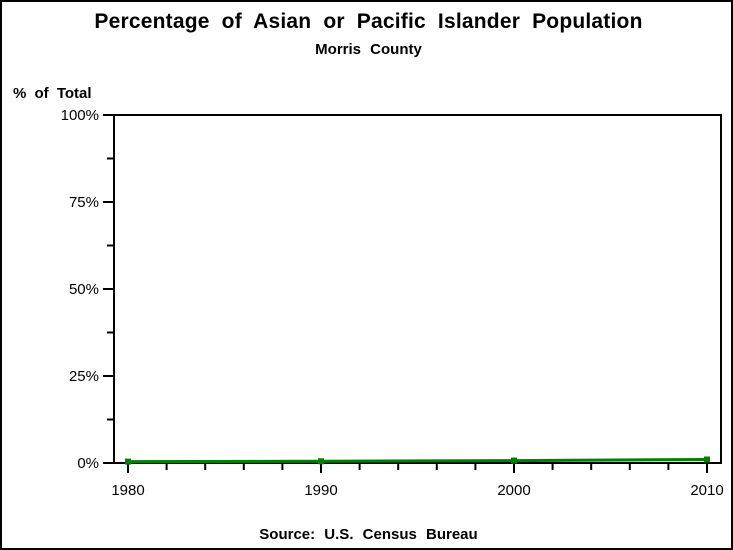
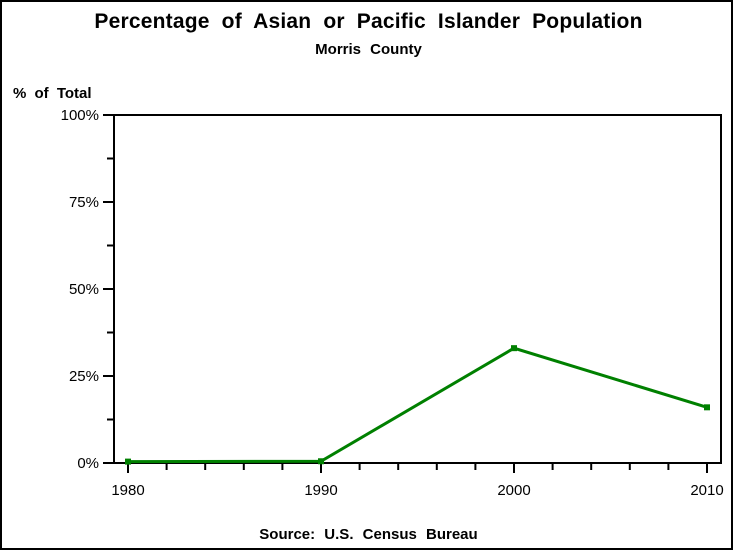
2000: 1% -> 33%
2010: 1% -> 16%
